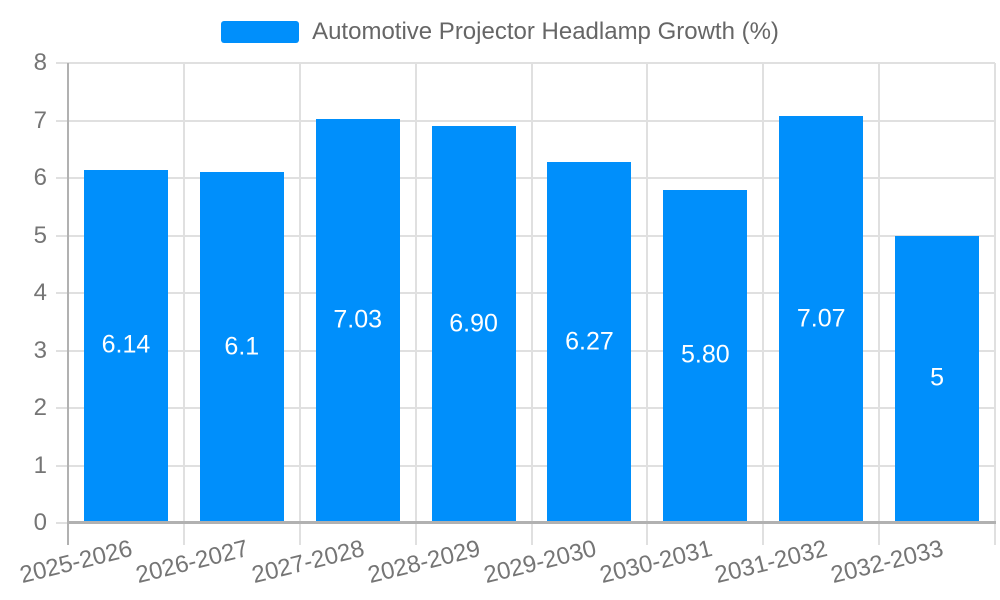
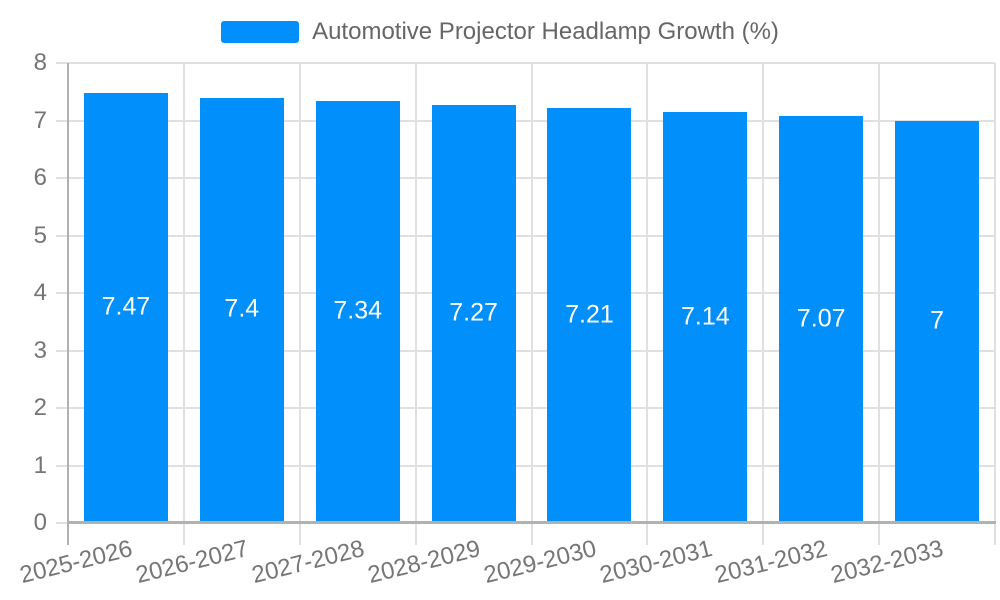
2025-2026: 6.14 -> 7.47
2026-2027: 6.1 -> 7.4
2027-2028: 7.03 -> 7.34
2028-2029: 6.90 -> 7.27
2029-2030: 6.27 -> 7.21
2030-2031: 5.80 -> 7.14
2032-2033: 5 -> 7
